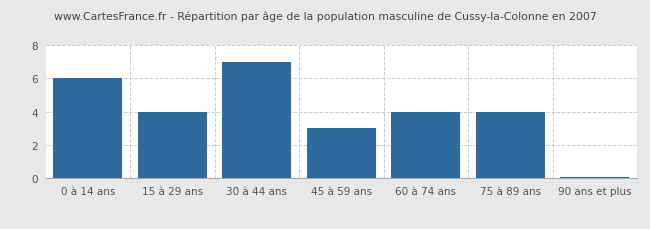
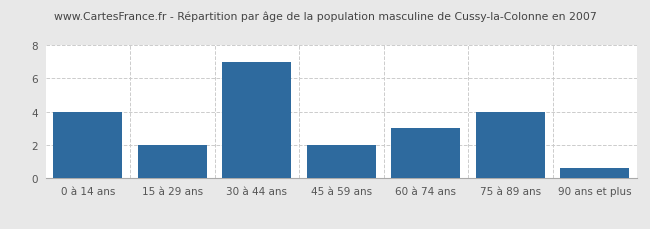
0 à 14 ans: 6.0 -> 4.0
15 à 29 ans: 4.0 -> 2.0
45 à 59 ans: 3.0 -> 2.0
60 à 74 ans: 4.0 -> 3.0
90 ans et plus: 0.1 -> 0.6
